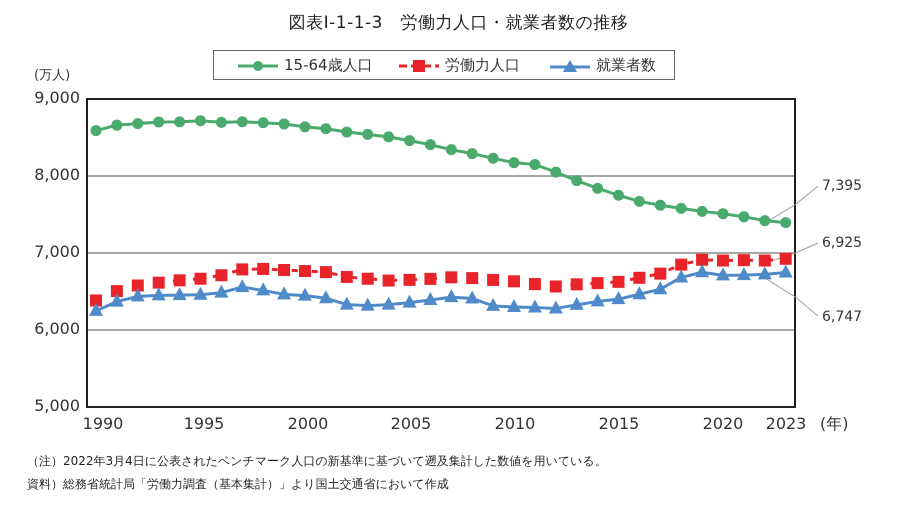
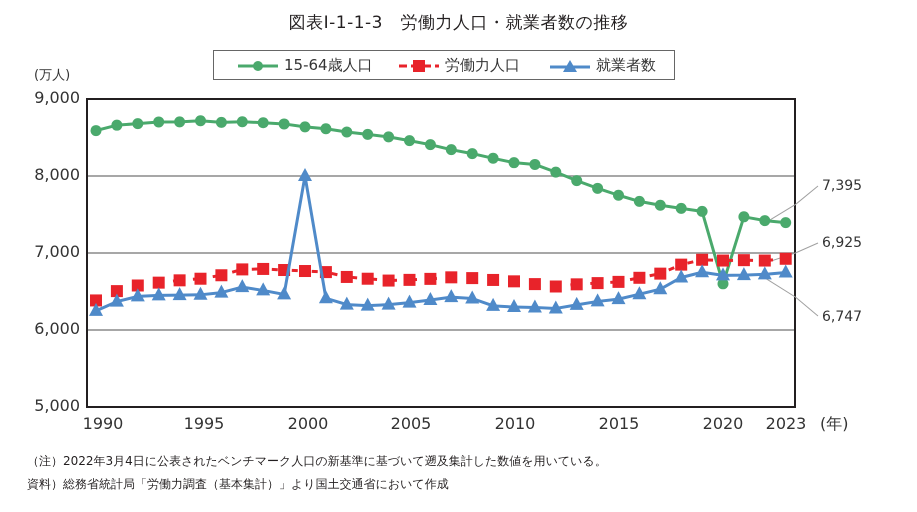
就業者数/2000: 6400 -> 8000
15-64歳人口/2020: 7500 -> 6600
